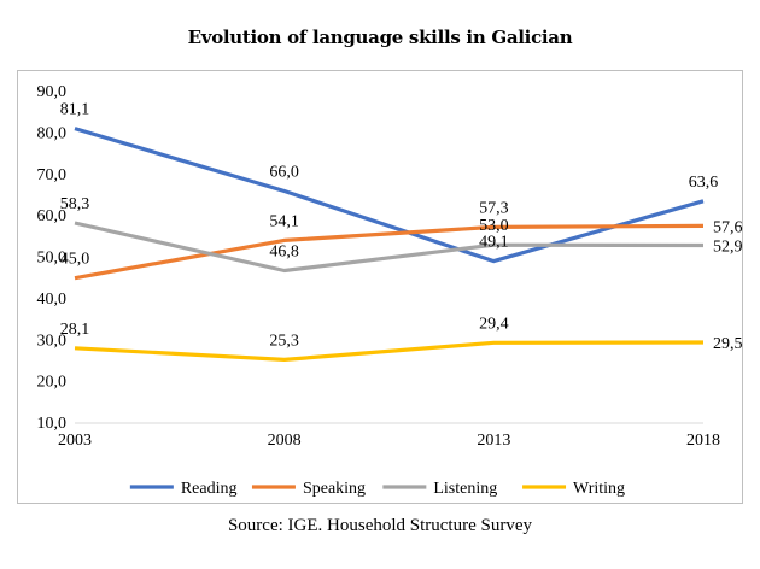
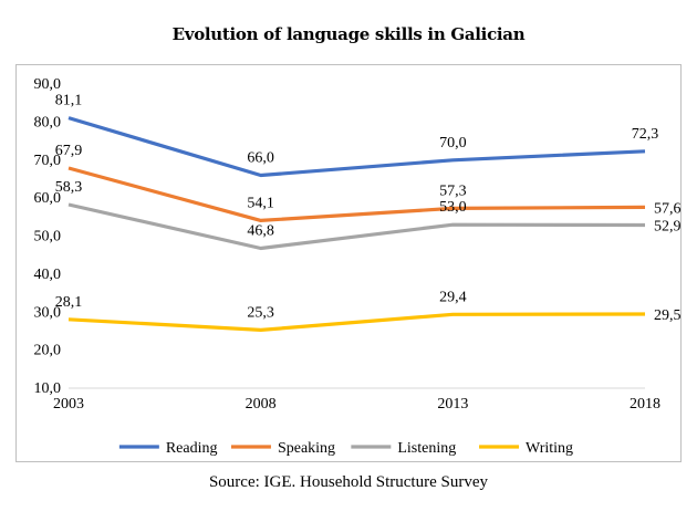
Speaking/2003: 45,0 -> 67,9
Reading/2013: 49,1 -> 70,0
Reading/2018: 63,6 -> 72,3
